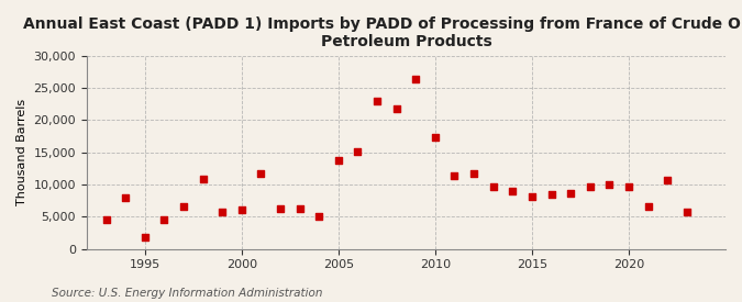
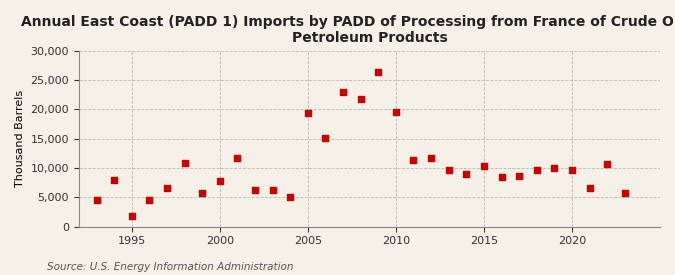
2000: 6,000 -> 7,800
2005: 13,700 -> 19,400
2010: 17,300 -> 19,600
2015: 8,100 -> 10,400
